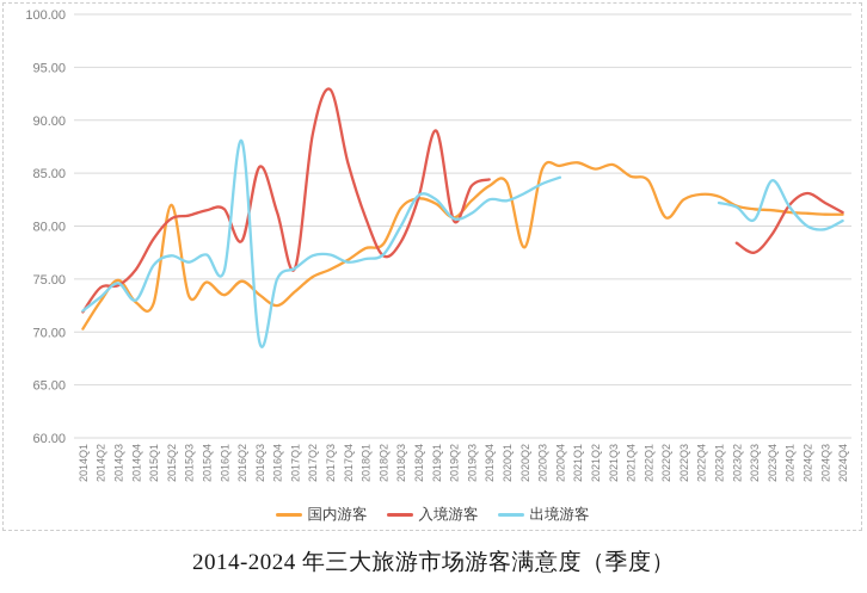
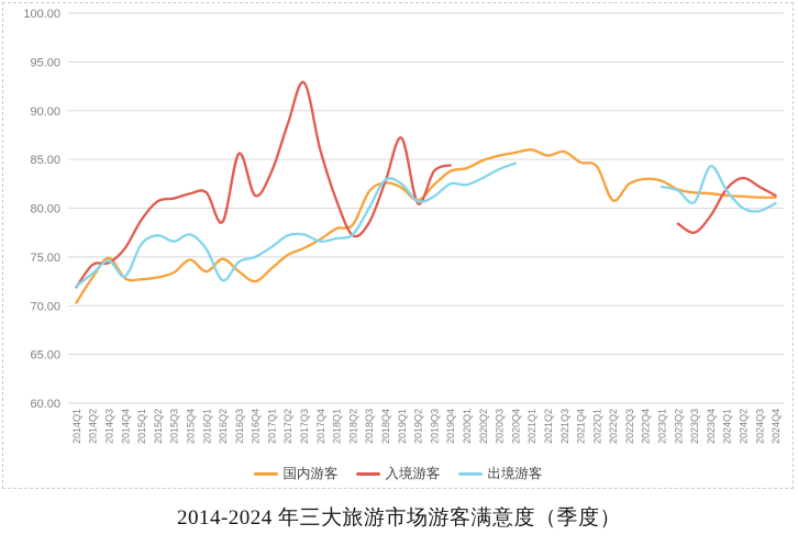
国内游客/2015Q2: 82 -> 73
出境游客/2016Q2: 88 -> 73
出境游客/2016Q3: 69 -> 74
入境游客/2017Q1: 76 -> 84
入境游客/2019Q1: 89 -> 87
国内游客/2020Q2: 78 -> 85
